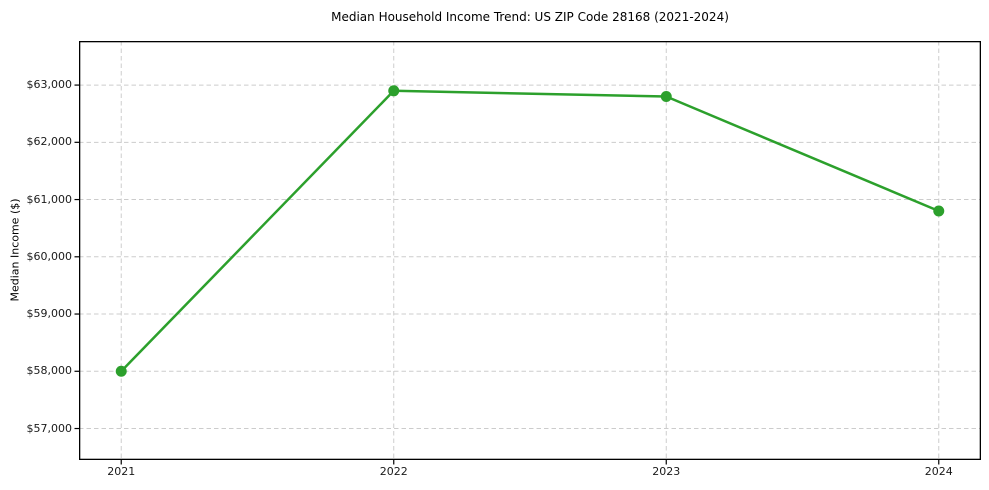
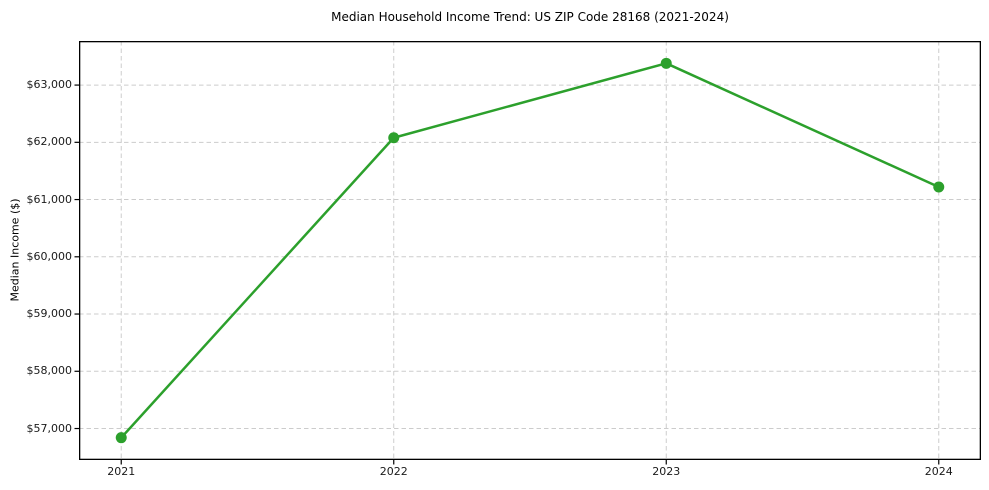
2021: $58000 -> $56800
2022: $62900 -> $62100
2023: $62800 -> $63400
2024: $60800 -> $61200
